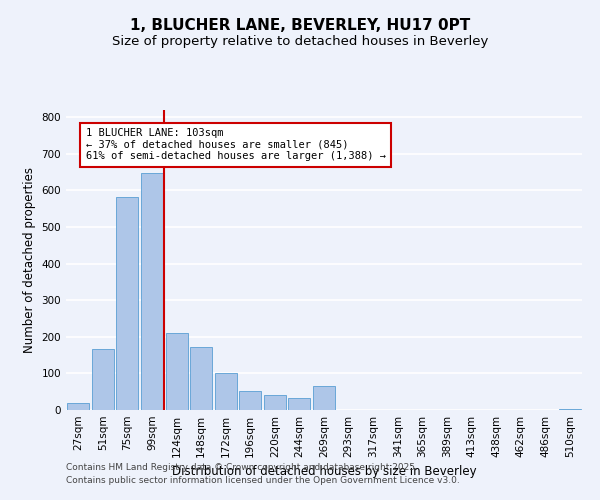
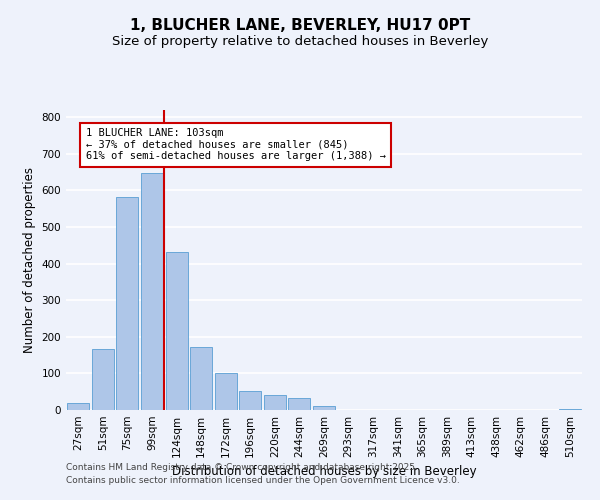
124sqm: 210 -> 432
269sqm: 65 -> 12
